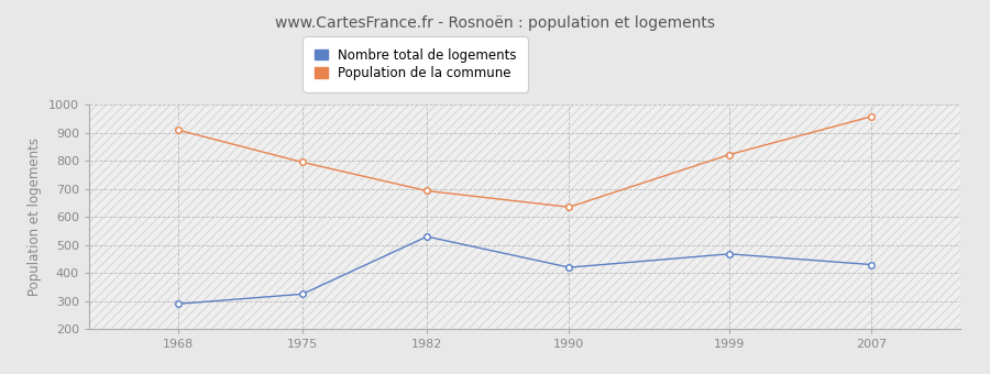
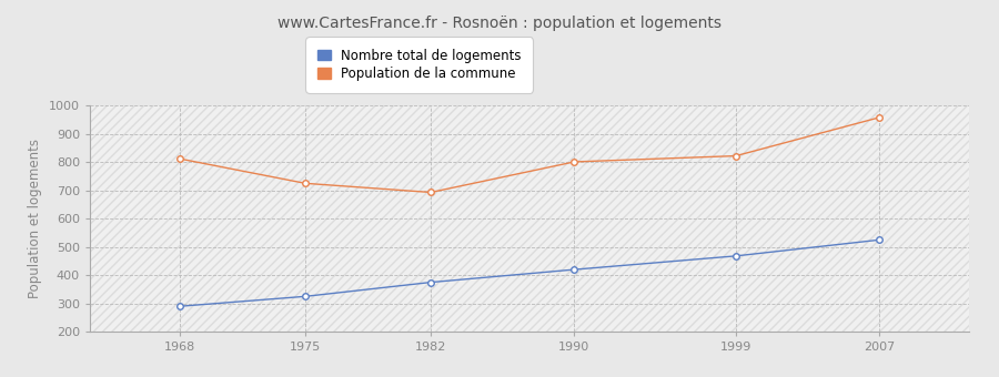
Population de la commune/1968: 910 -> 812
Population de la commune/1975: 795 -> 725
Nombre total de logements/1982: 530 -> 375
Population de la commune/1990: 635 -> 801
Nombre total de logements/2007: 430 -> 525
